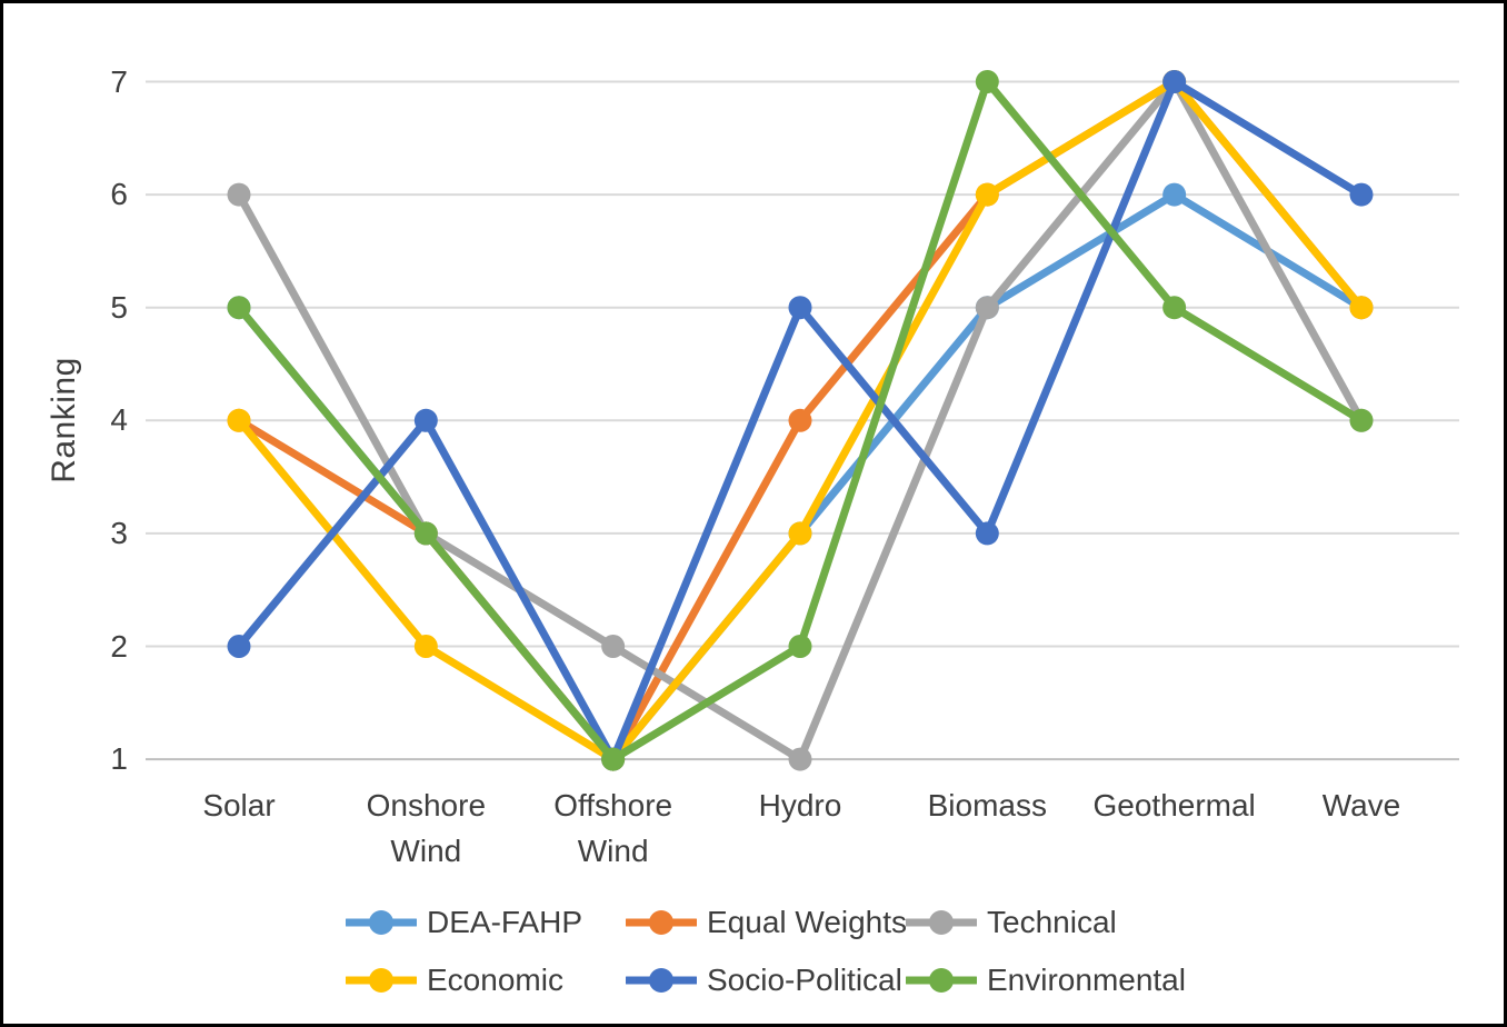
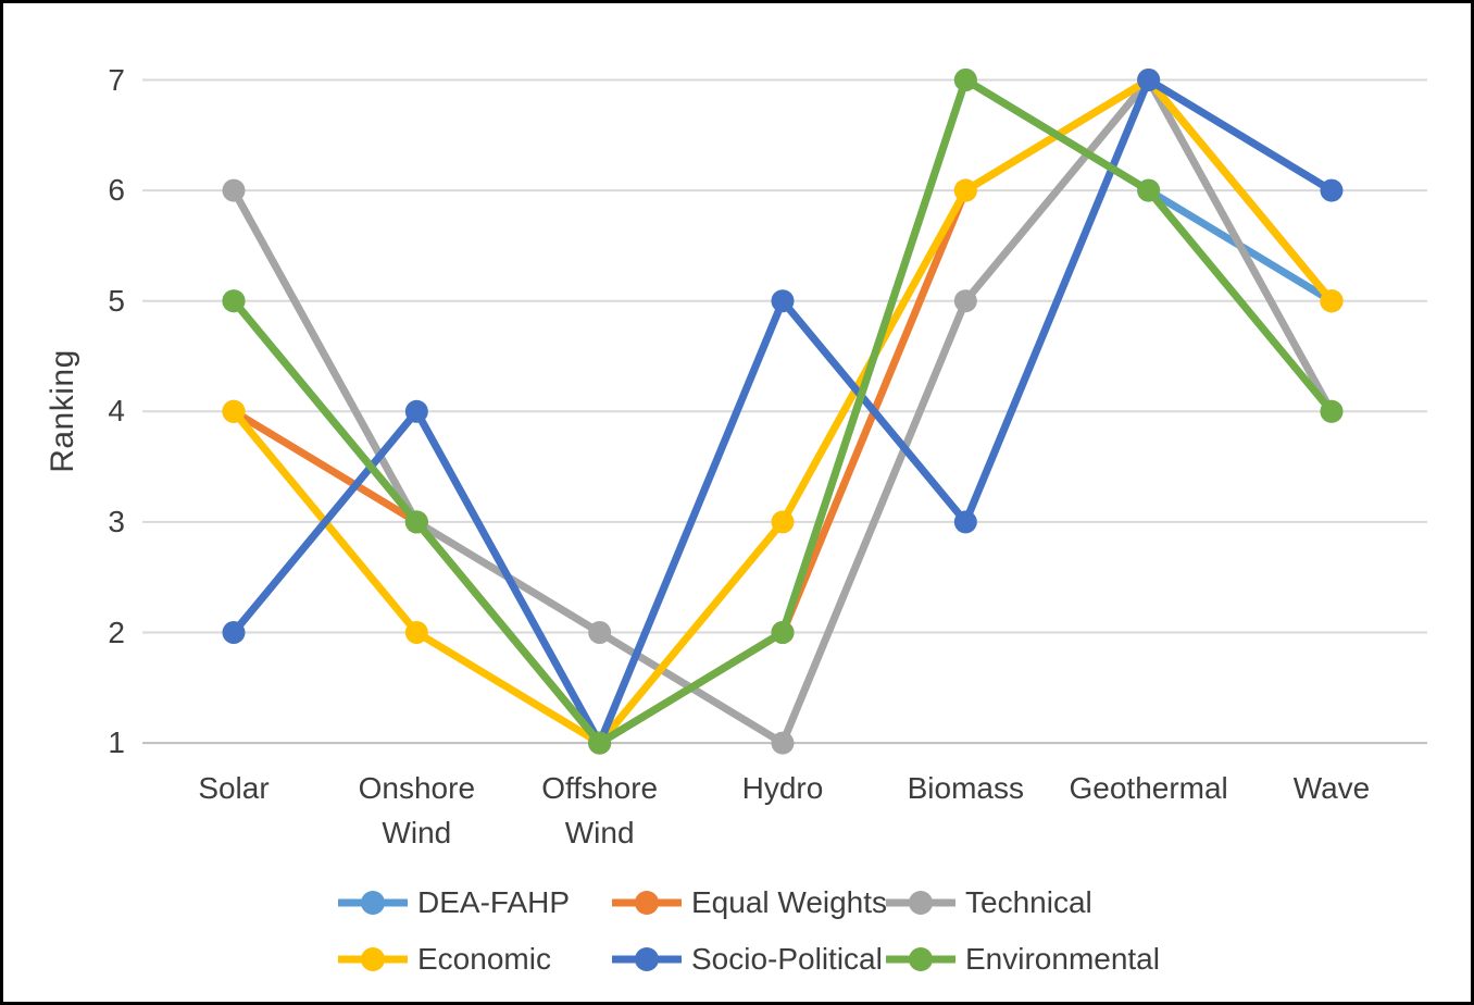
DEA-FAHP/Hydro: 3 -> 2
Equal Weights/Hydro: 4 -> 2
DEA-FAHP/Biomass: 5 -> 7
Environmental/Geothermal: 5 -> 6
